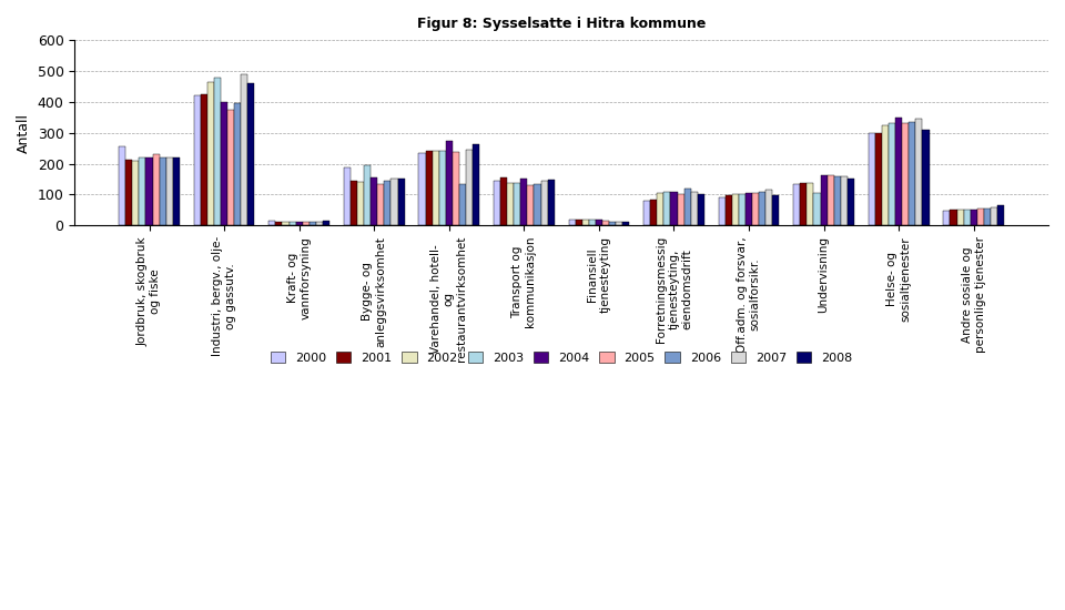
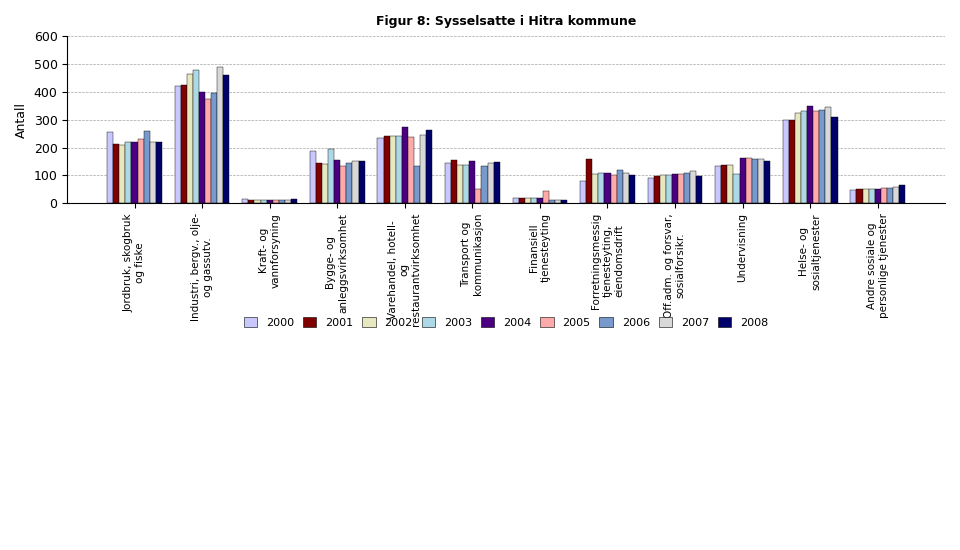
2006/Jordbruk, skogbruk og fiske: 218 -> 260
2005/Transport og kommunikasjon: 130 -> 50
2005/Finansiell tjenesteyting: 15 -> 45
2001/Forretningsmessig tjenesteyting, eiendomsdrift: 85 -> 160
